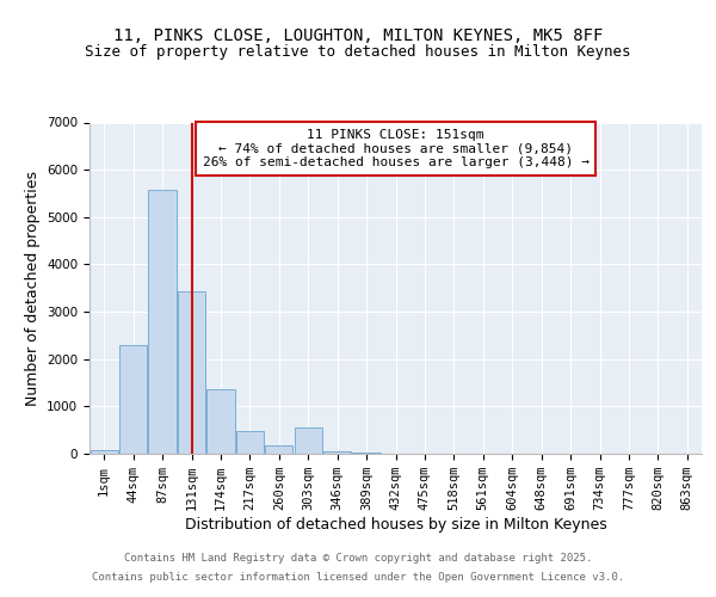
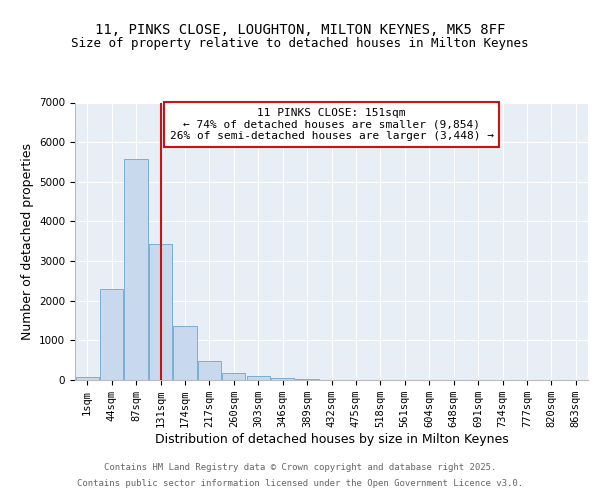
303sqm: 550 -> 90
